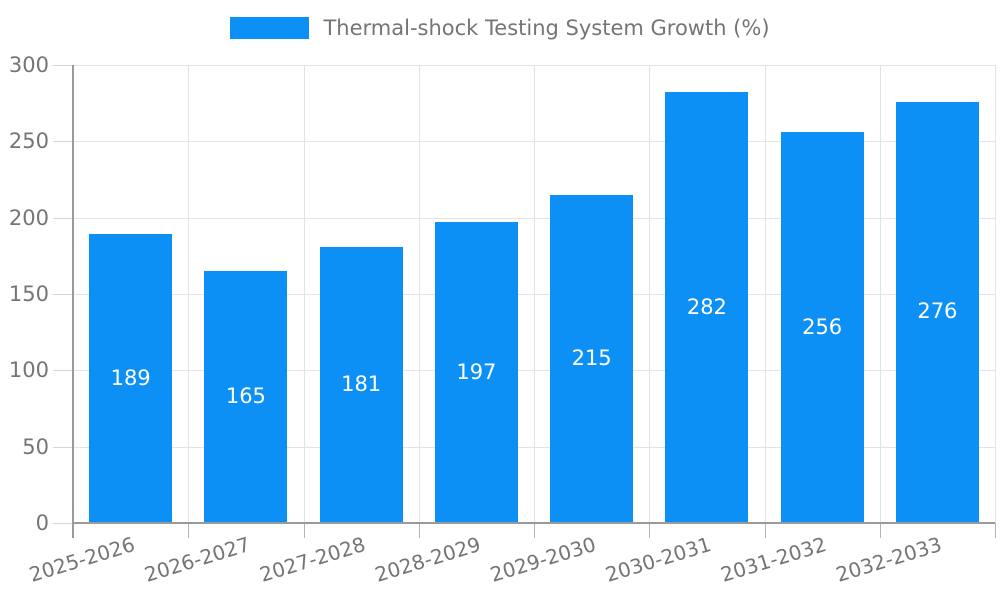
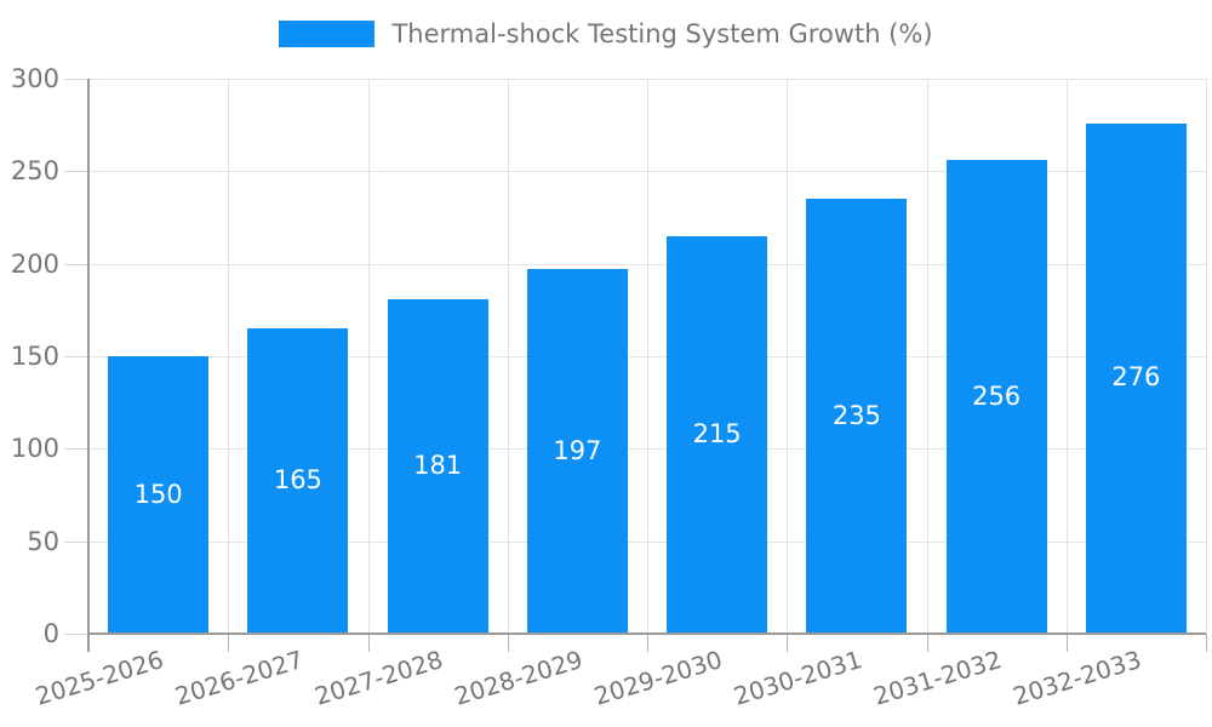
2025-2026: 189 -> 150
2030-2031: 282 -> 235
